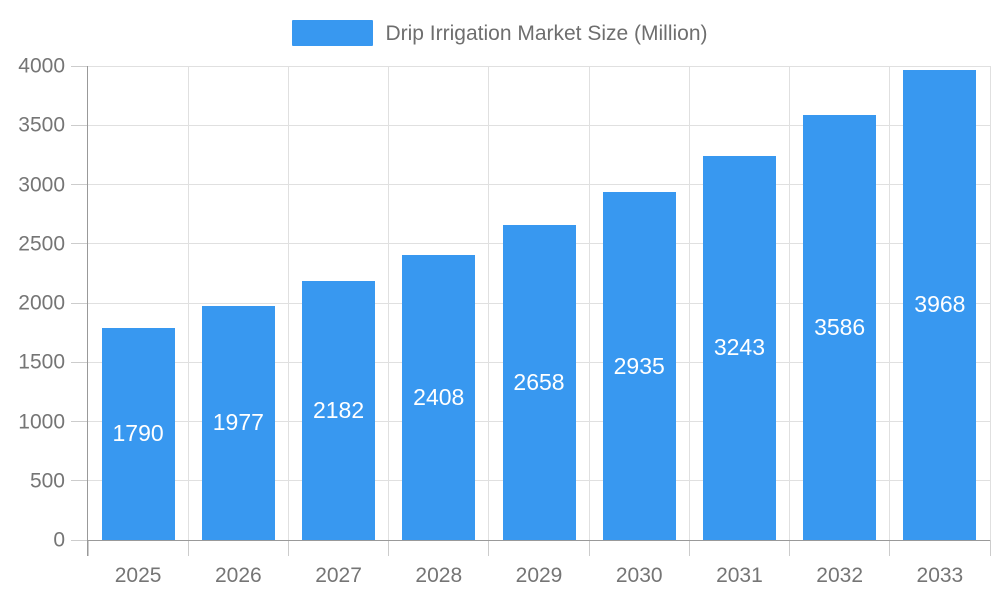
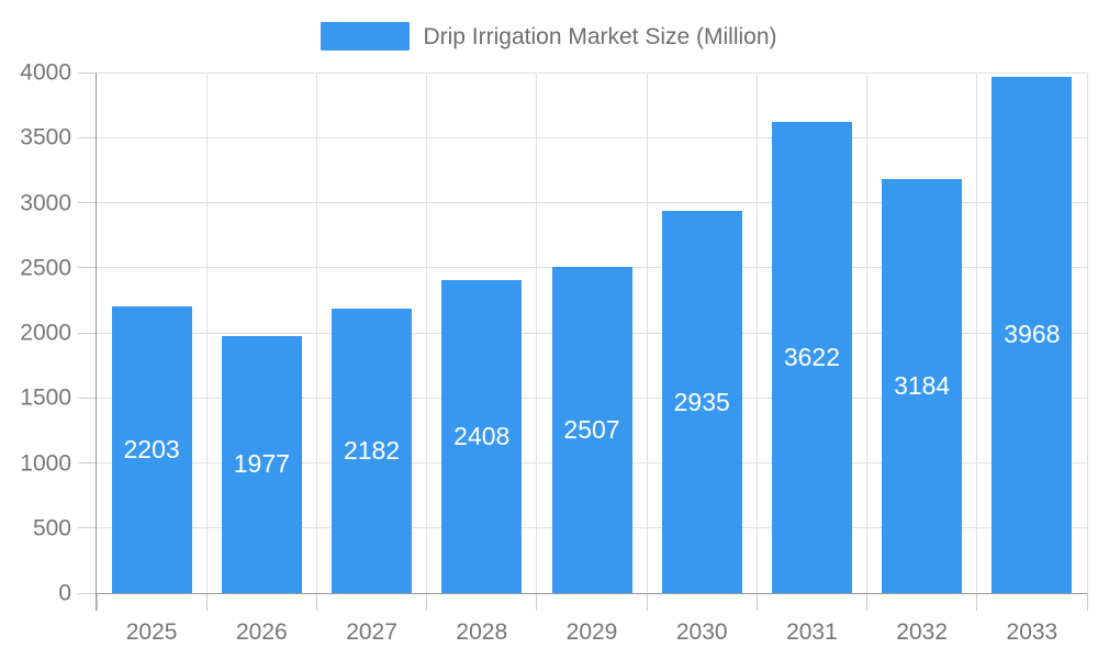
2025: 1790 -> 2203
2029: 2658 -> 2507
2031: 3243 -> 3622
2032: 3586 -> 3184
